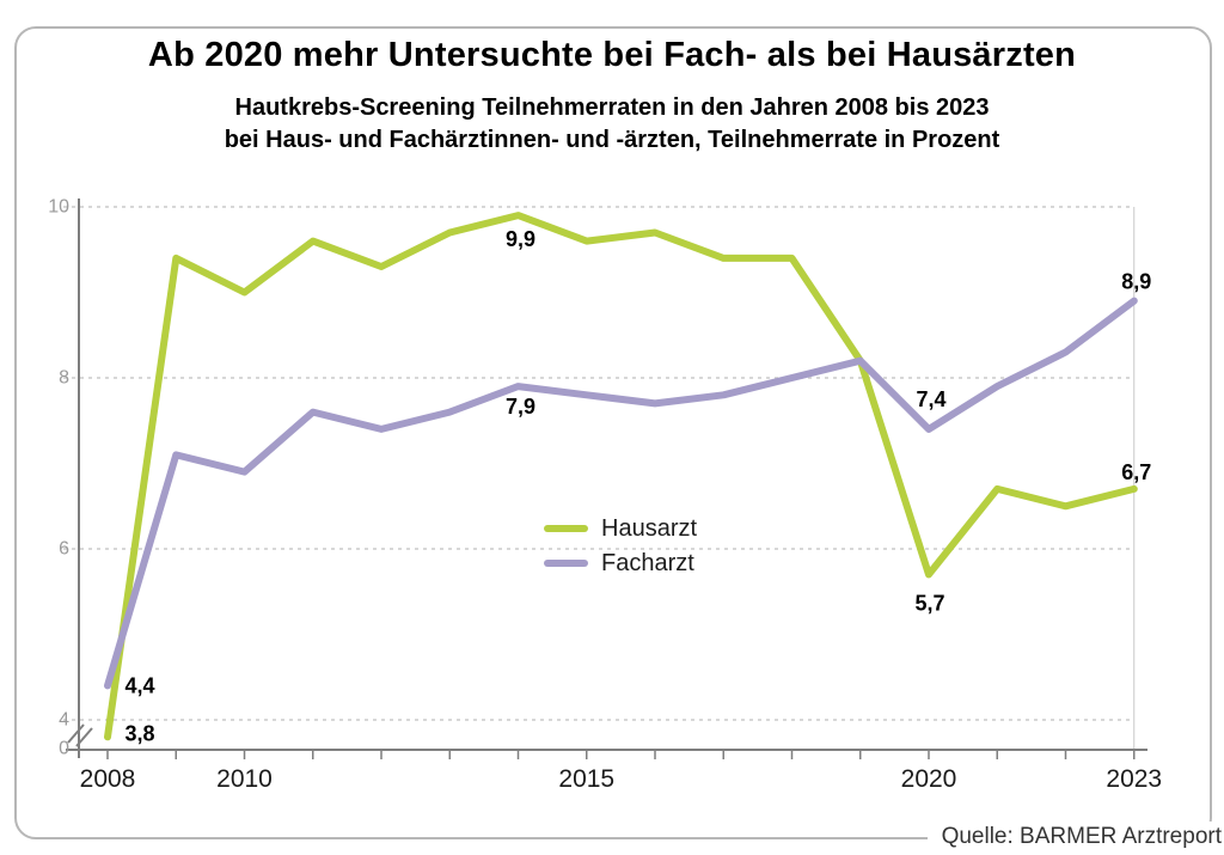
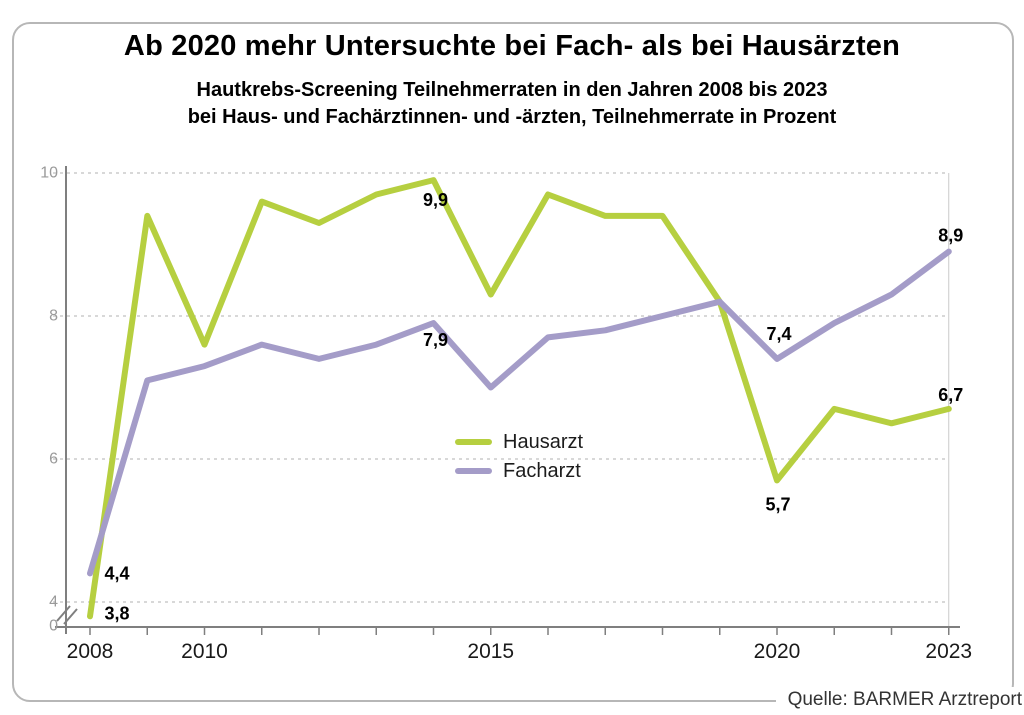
Hausarzt/2010: 9.0 -> 7.6
Facharzt/2010: 6.9 -> 7.3
Hausarzt/2015: 9.6 -> 8.3
Facharzt/2015: 7.8 -> 7.0
